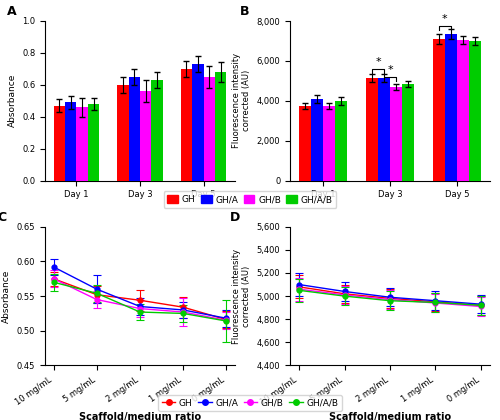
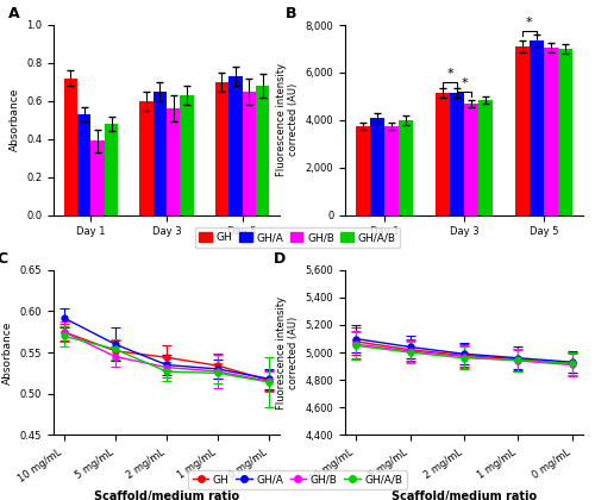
GH/Day 1: 0.47 -> 0.72
GH/A/Day 1: 0.49 -> 0.53
GH/B/Day 1: 0.46 -> 0.39
